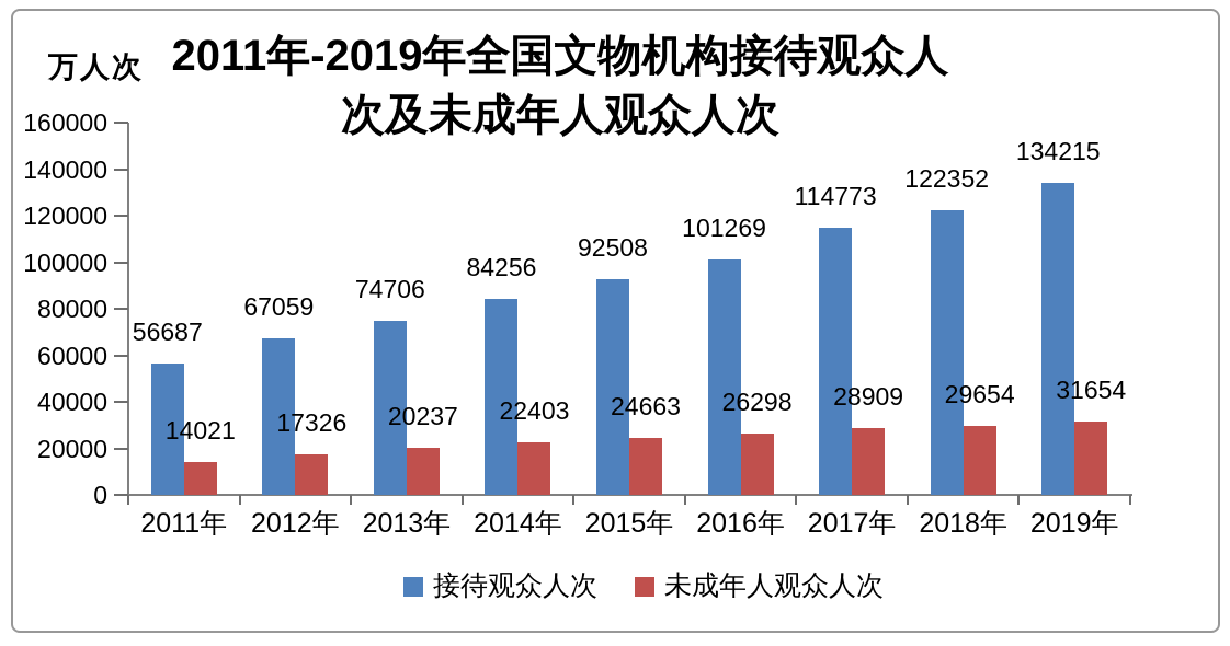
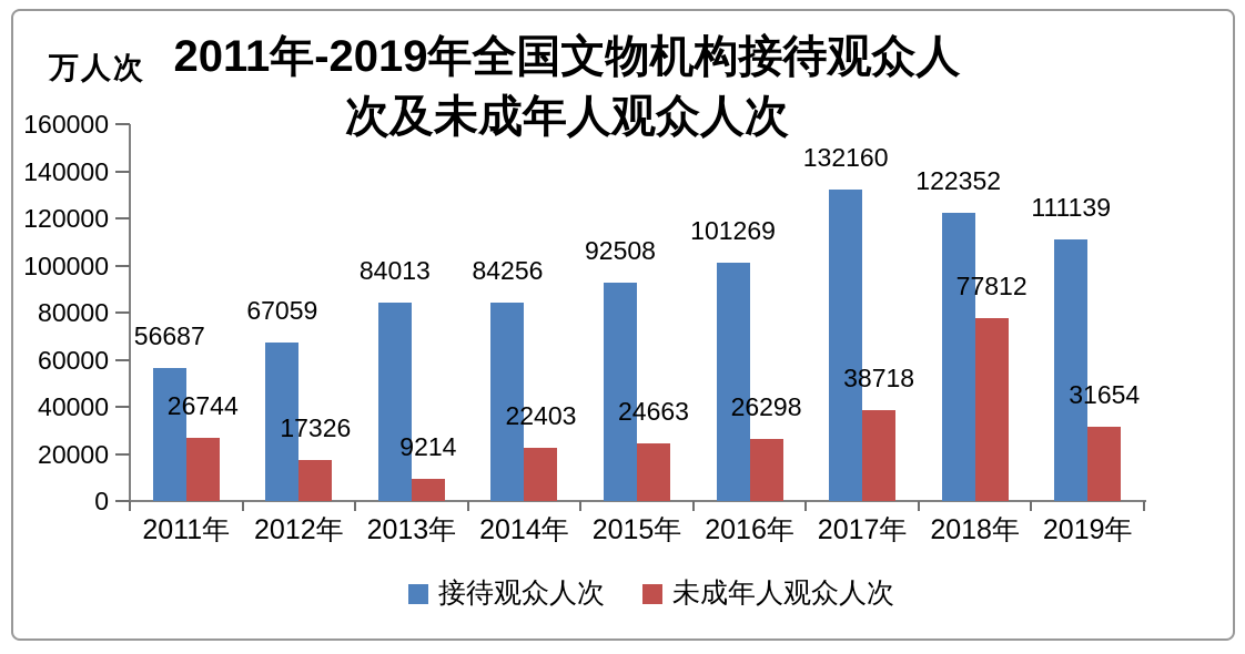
未成年人观众人次/2011年: 14021 -> 26744
接待观众人次/2013年: 74706 -> 84013
未成年人观众人次/2013年: 20237 -> 9214
接待观众人次/2017年: 114773 -> 132160
未成年人观众人次/2017年: 28909 -> 38718
未成年人观众人次/2018年: 29654 -> 77812
接待观众人次/2019年: 134215 -> 111139
